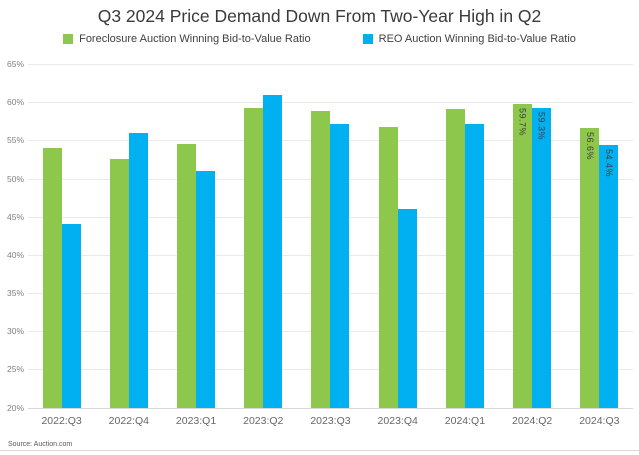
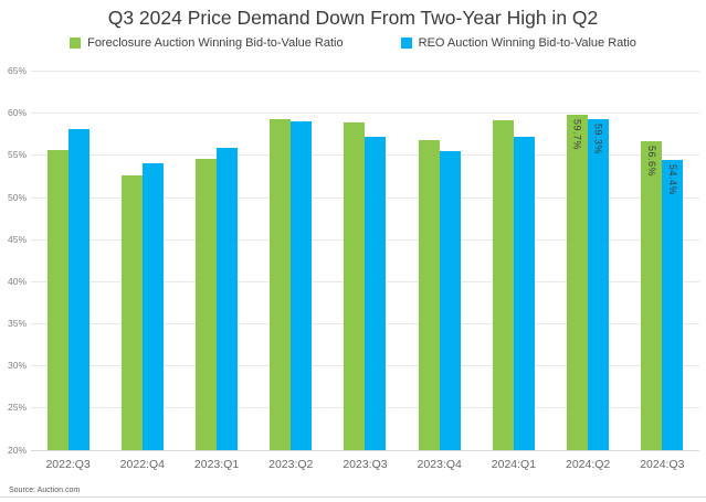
Foreclosure Auction Winning Bid-to-Value Ratio/2022:Q3: 54% -> 56%
REO Auction Winning Bid-to-Value Ratio/2022:Q3: 44% -> 58%
REO Auction Winning Bid-to-Value Ratio/2022:Q4: 56% -> 54%
REO Auction Winning Bid-to-Value Ratio/2023:Q1: 51% -> 56%
REO Auction Winning Bid-to-Value Ratio/2023:Q2: 61% -> 59%
REO Auction Winning Bid-to-Value Ratio/2023:Q4: 46% -> 55%
